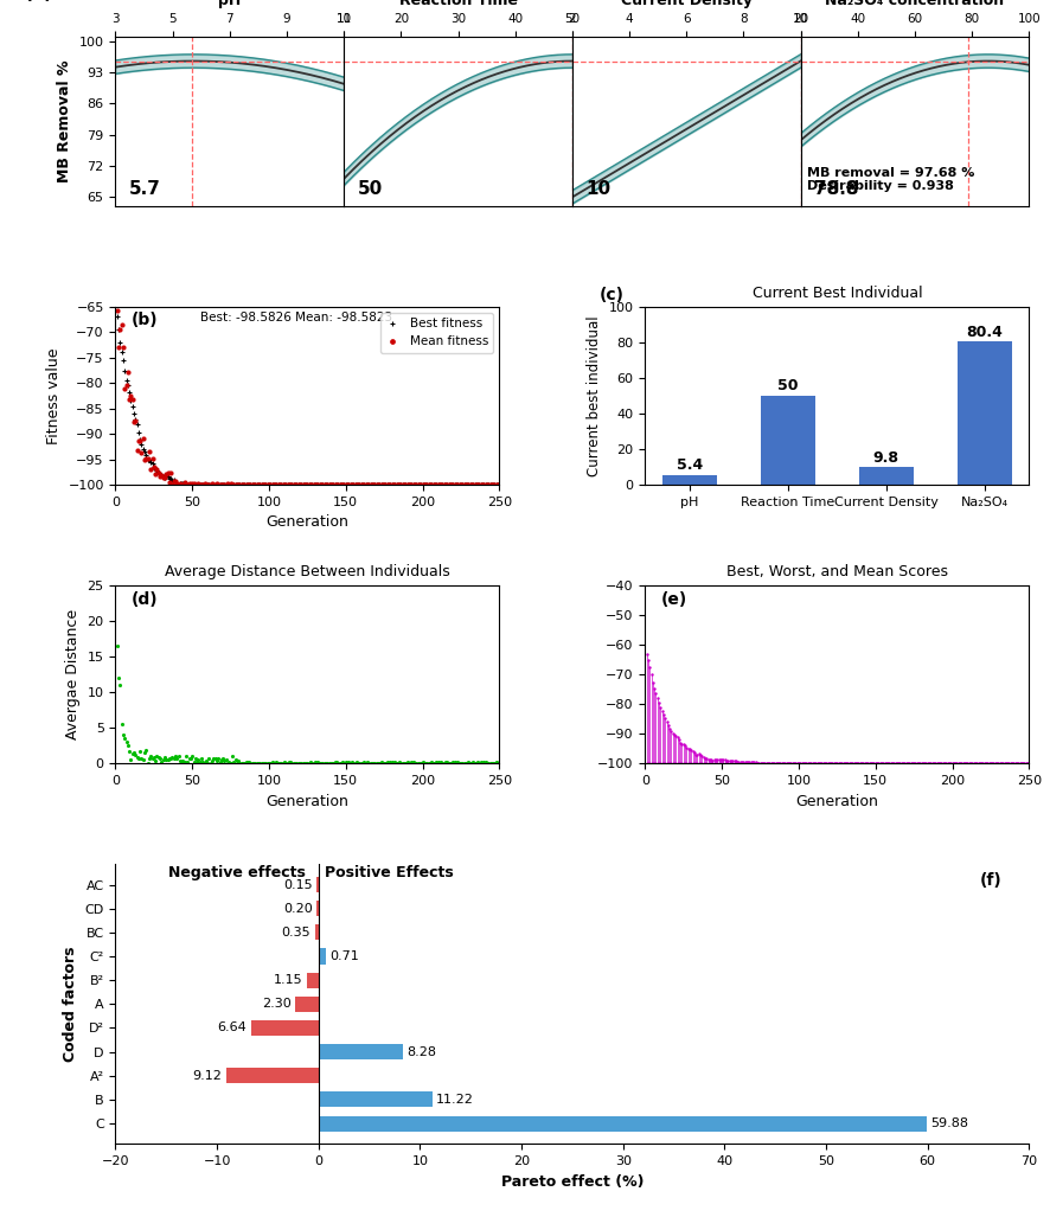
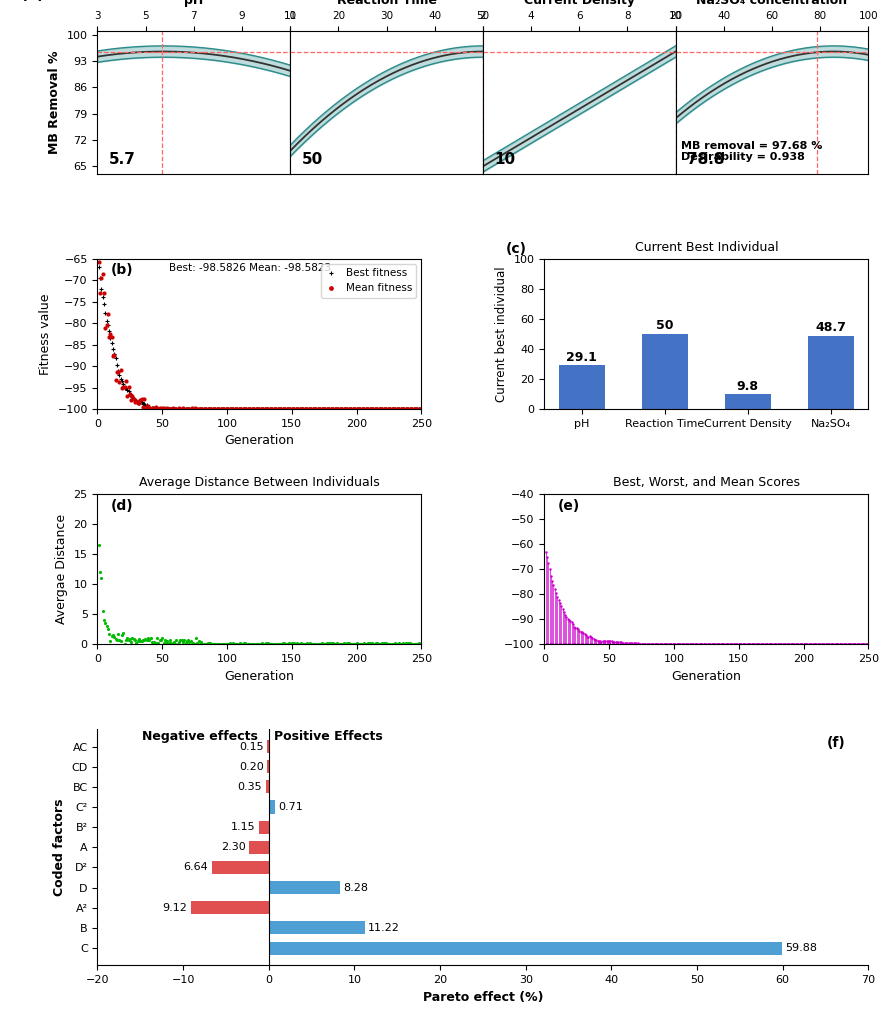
Current Best Individual/pH: 5.4 -> 29.1
Current Best Individual/Na₂SO₄: 80.4 -> 48.7
